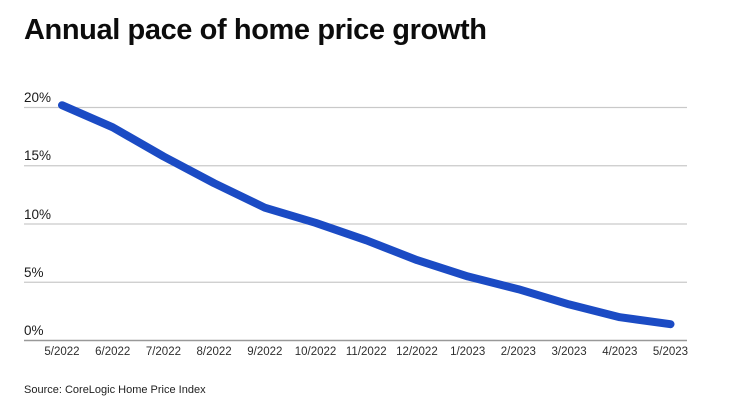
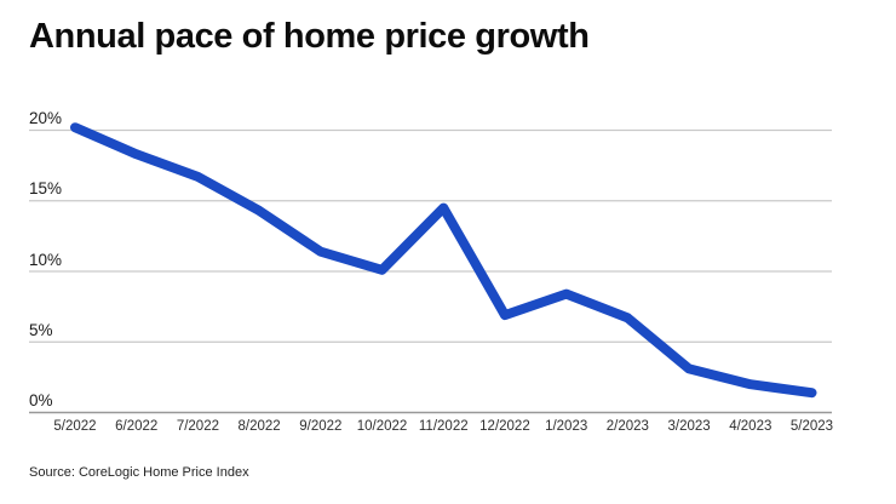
7/2022: 15.8% -> 16.7%
8/2022: 13.5% -> 14.3%
11/2022: 8.6% -> 14.5%
1/2023: 5.5% -> 8.4%
2/2023: 4.4% -> 6.7%
